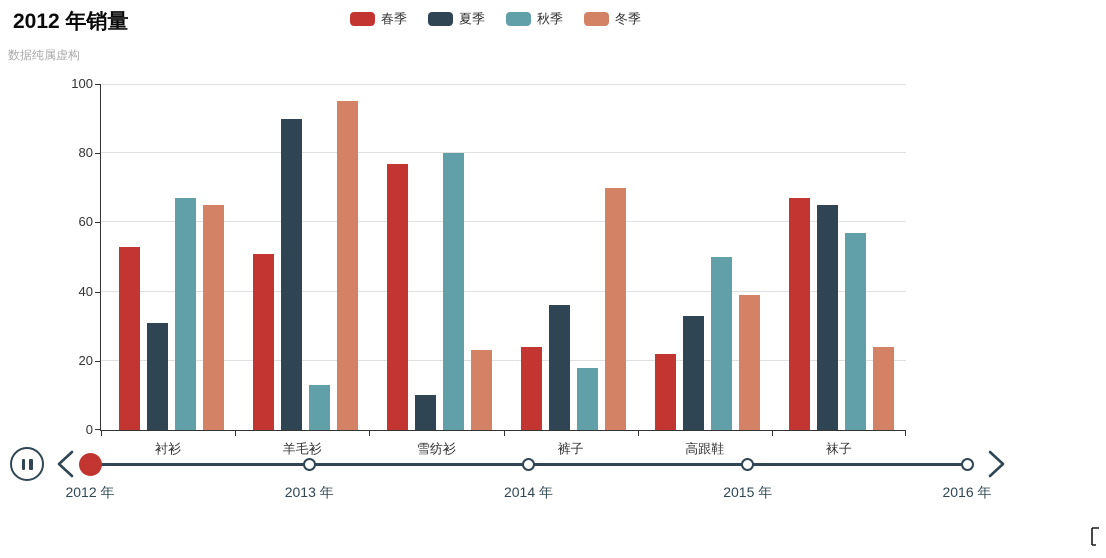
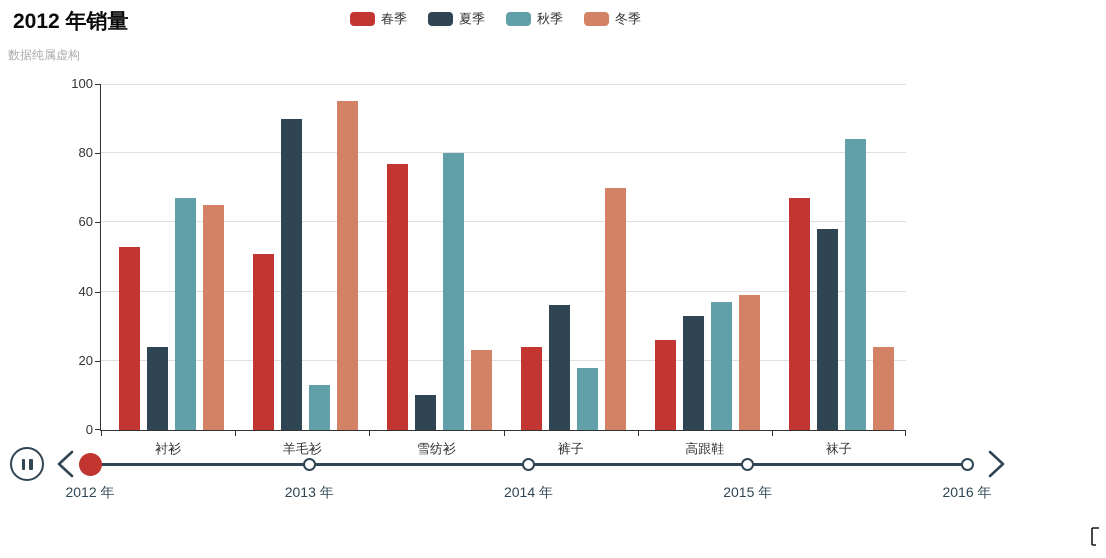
夏季/衬衫: 31 -> 24
春季/高跟鞋: 22 -> 26
秋季/高跟鞋: 50 -> 37
夏季/袜子: 65 -> 58
秋季/袜子: 57 -> 84
